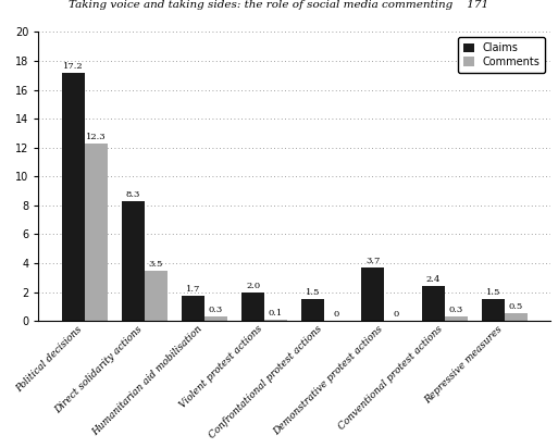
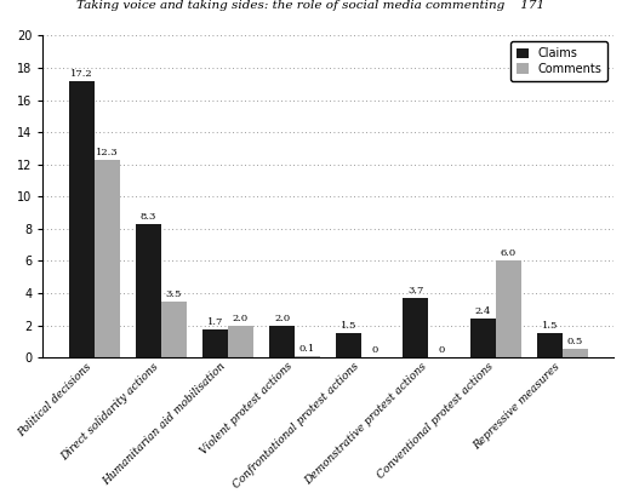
Comments/Humanitarian aid mobilisation: 0.3 -> 2.0
Comments/Conventional protest actions: 0.3 -> 6.0
